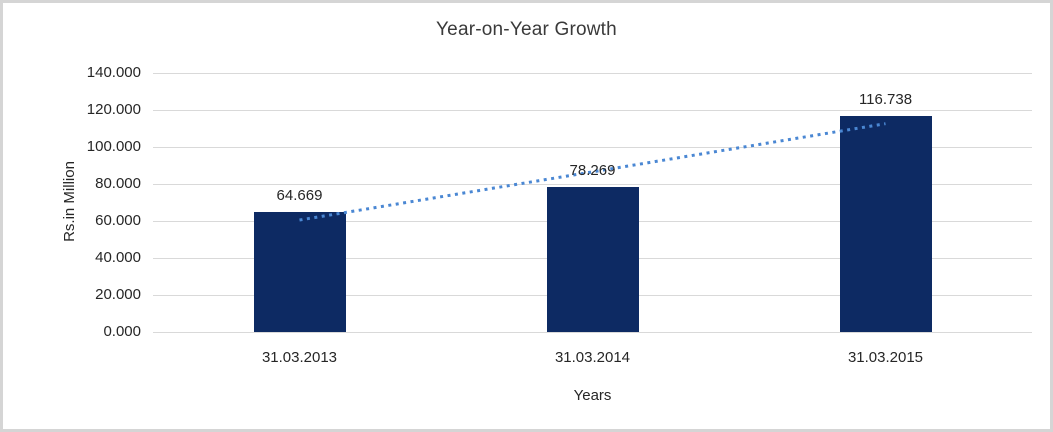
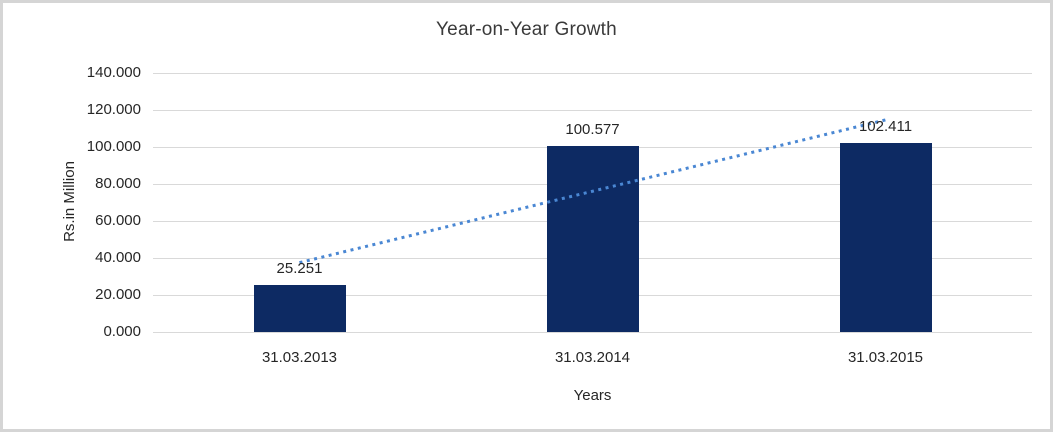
31.03.2013: 64.669 -> 25.251
31.03.2014: 78.269 -> 100.577
31.03.2015: 116.738 -> 102.411
